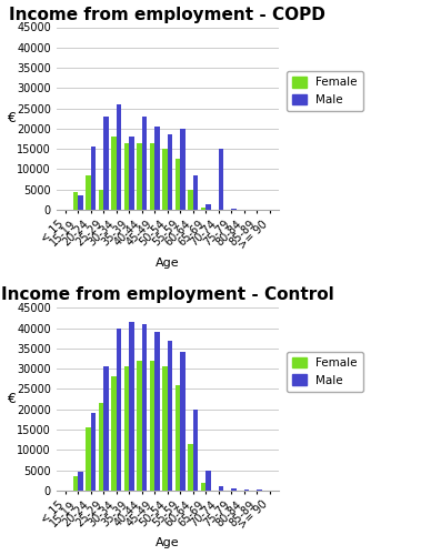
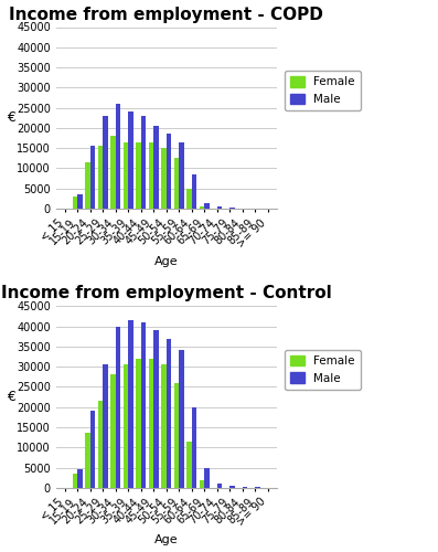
Income from employment - COPD/Female/15-19: 4500 -> 3000
Income from employment - COPD/Female/20-24: 8500 -> 11500
Income from employment - COPD/Female/25-29: 5000 -> 15500
Income from employment - COPD/Male/35-39: 18000 -> 24000
Income from employment - COPD/Male/55-59: 20000 -> 16500
Income from employment - COPD/Male/70-74: 15000 -> 500
Income from employment - Control/Female/20-24: 15500 -> 13500
